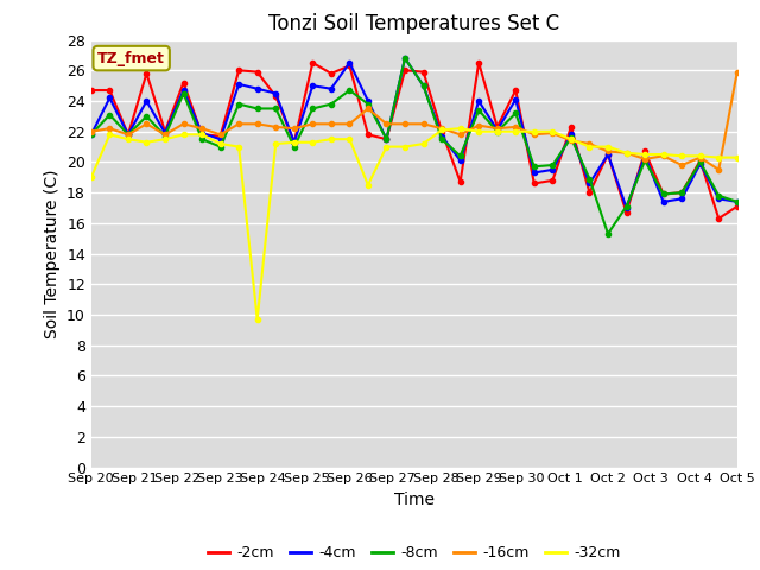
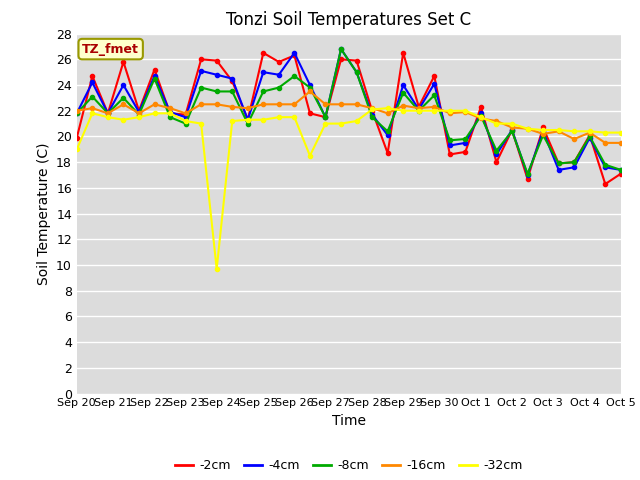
-2cm/Sep 20: 24.7 -> 19.9
-8cm/Oct 2: 15.3 -> 20.4
-16cm/Oct 5: 25.9 -> 19.5
